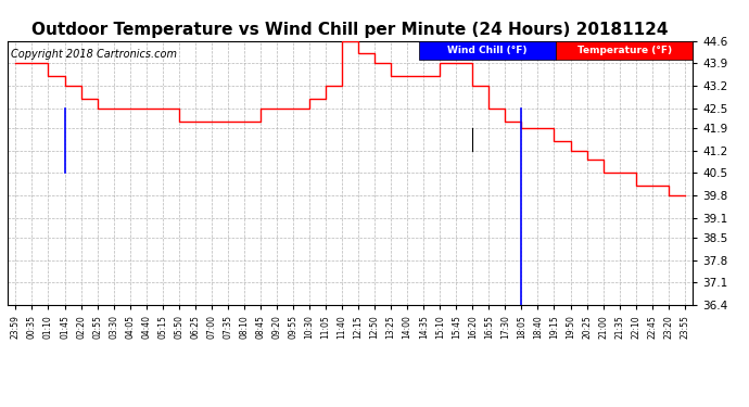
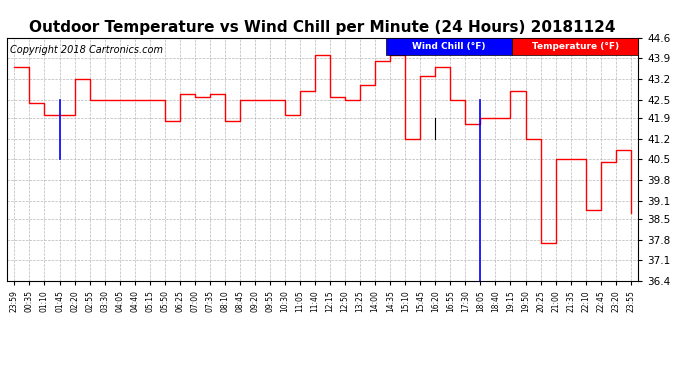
23:59: 43.9 -> 43.6
00:35: 43.9 -> 42.4
01:10: 43.5 -> 42.0
01:45: 43.2 -> 42.0
02:20: 42.8 -> 43.2
05:50: 42.1 -> 41.8
06:25: 42.1 -> 42.7
07:00: 42.1 -> 42.6
07:35: 42.1 -> 42.7
08:10: 42.1 -> 41.8
10:30: 42.8 -> 42.0
11:05: 43.2 -> 42.8
11:40: 44.6 -> 44.0
12:15: 44.2 -> 42.6
12:50: 43.9 -> 42.5
13:25: 43.5 -> 43.0
14:00: 43.5 -> 43.8
14:35: 43.5 -> 44.0
15:10: 43.9 -> 41.2
15:45: 43.9 -> 43.3
16:20: 43.2 -> 43.6
17:30: 42.1 -> 41.7
19:15: 41.5 -> 42.8
20:25: 40.9 -> 37.7
22:10: 40.1 -> 38.8
22:45: 40.1 -> 40.4
23:20: 39.8 -> 40.8
23:55: 39.8 -> 38.7
